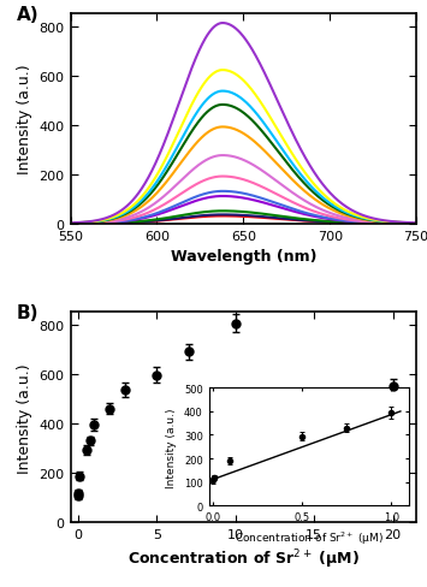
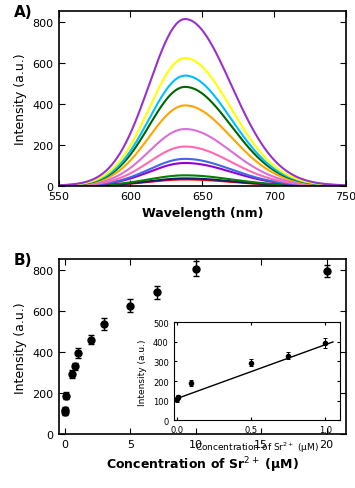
5: 595 -> 625
20: 550 -> 793
